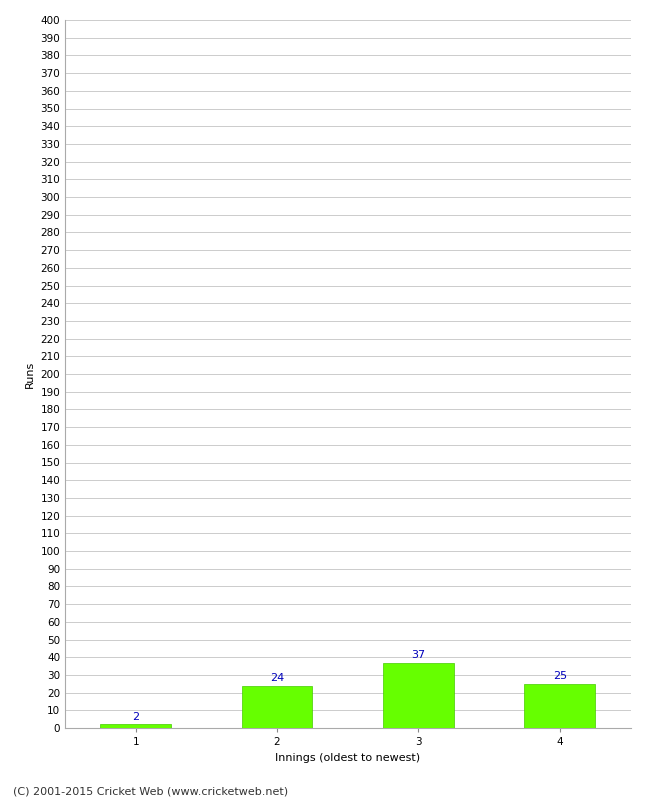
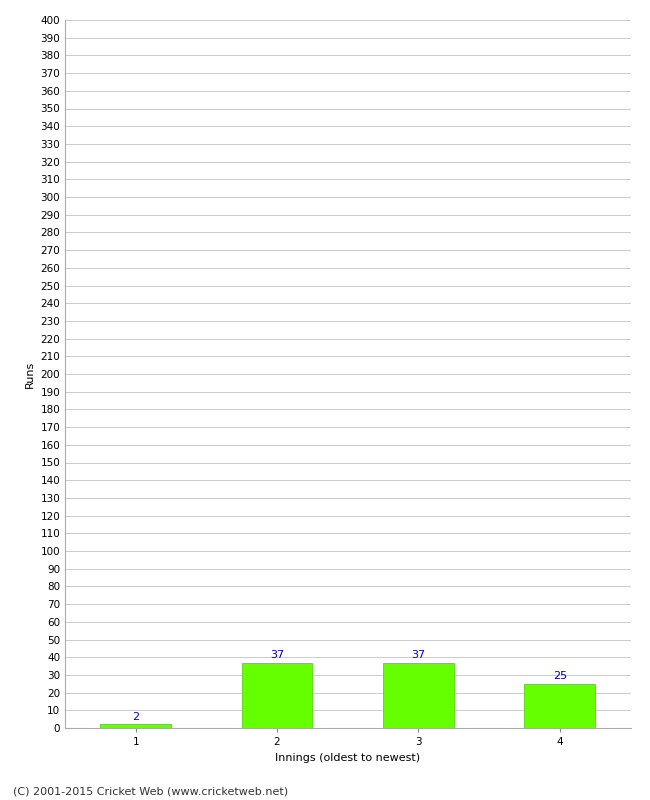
2: 24 -> 37
